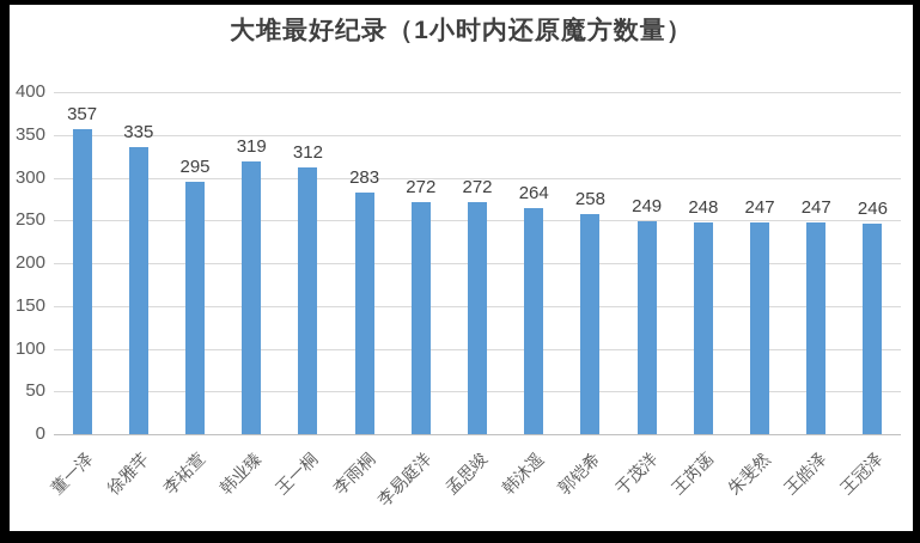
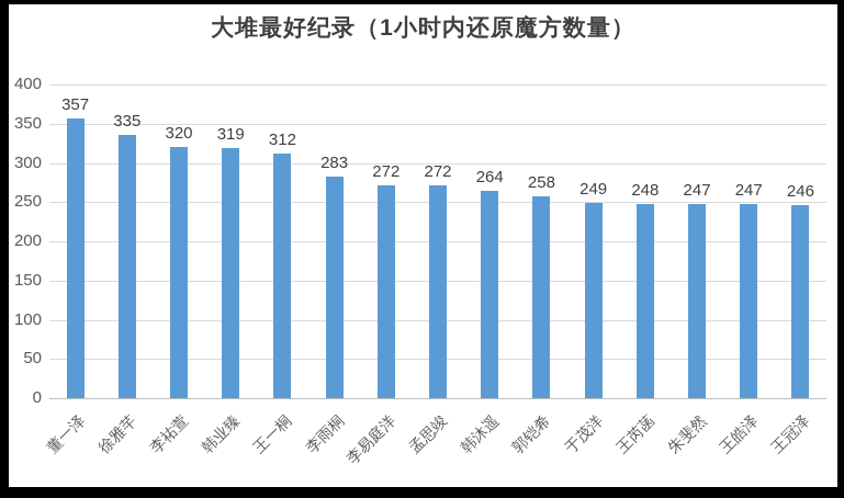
李祐萱: 295 -> 320
